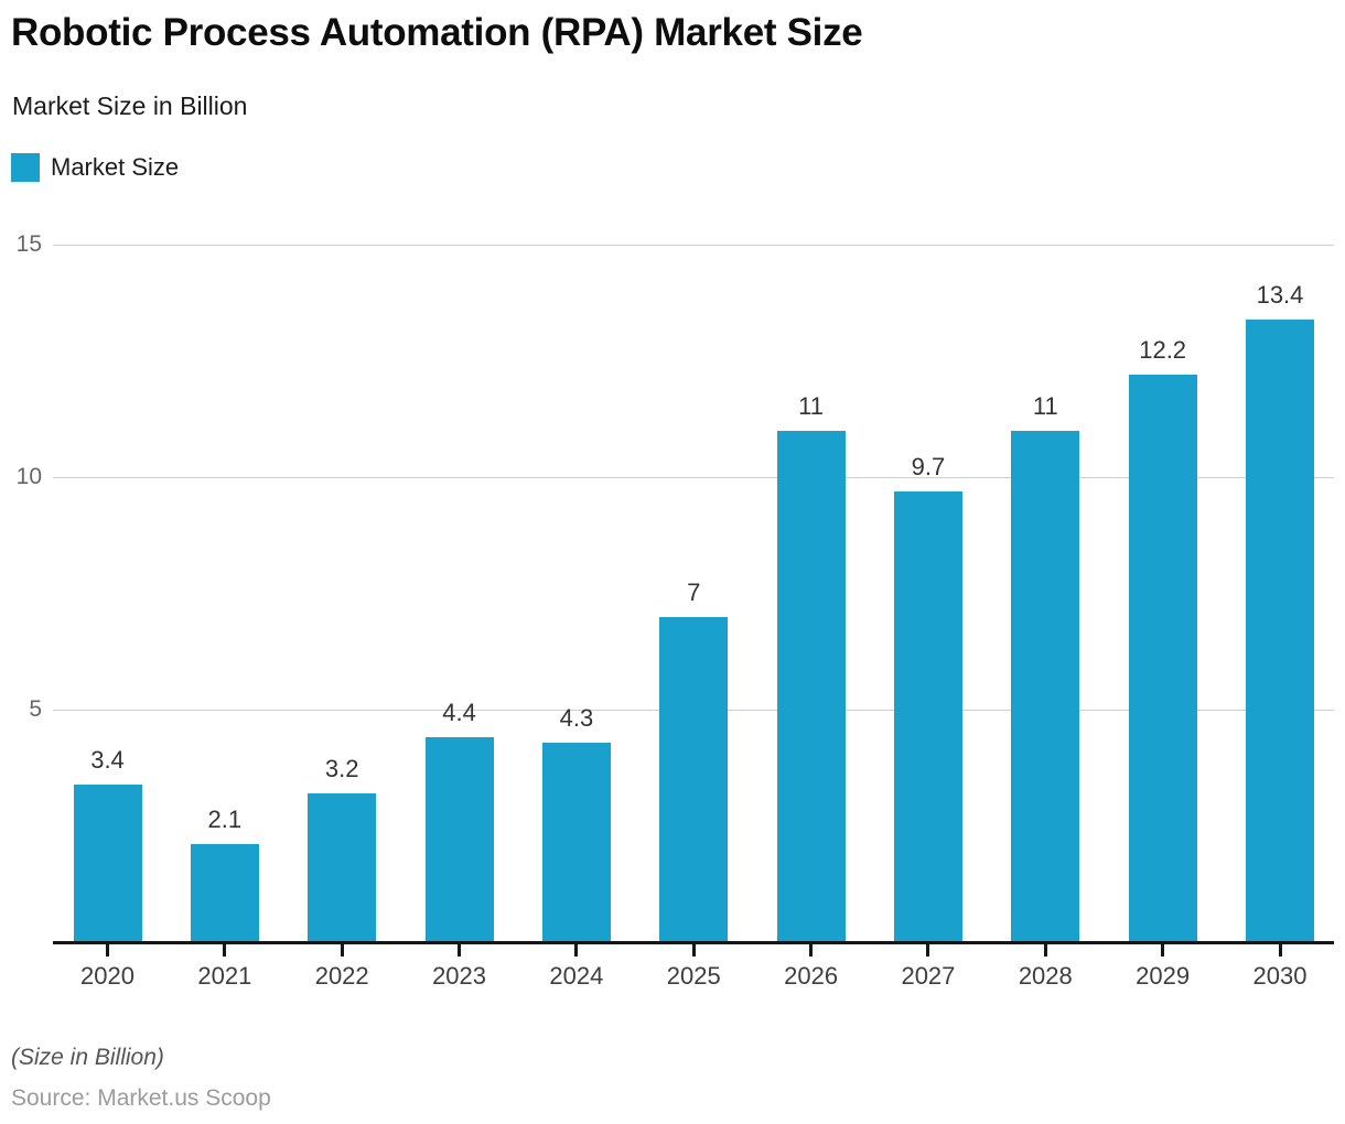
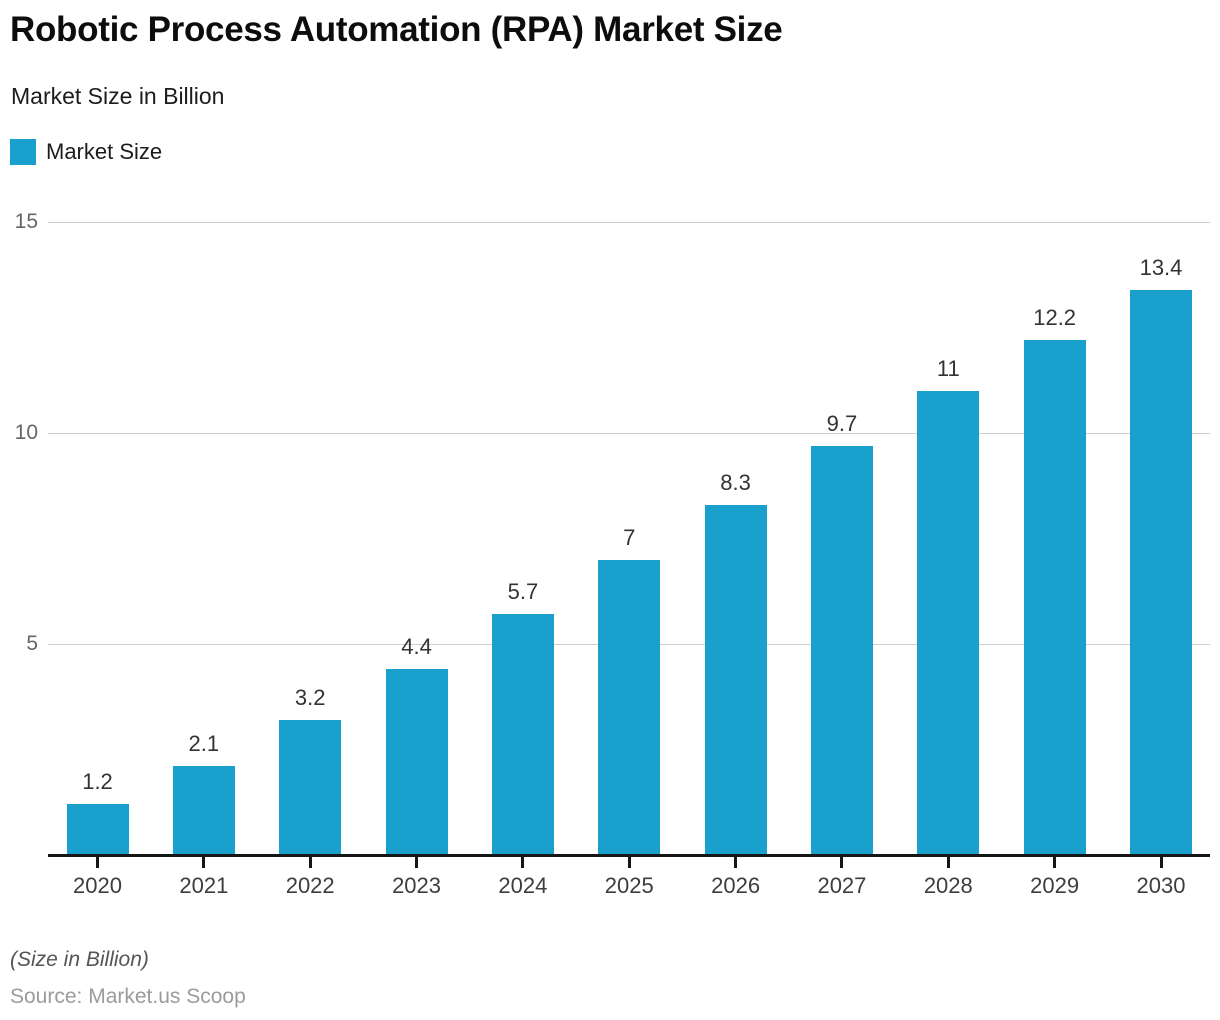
2020: 3.4 -> 1.2
2024: 4.3 -> 5.7
2026: 11 -> 8.3
